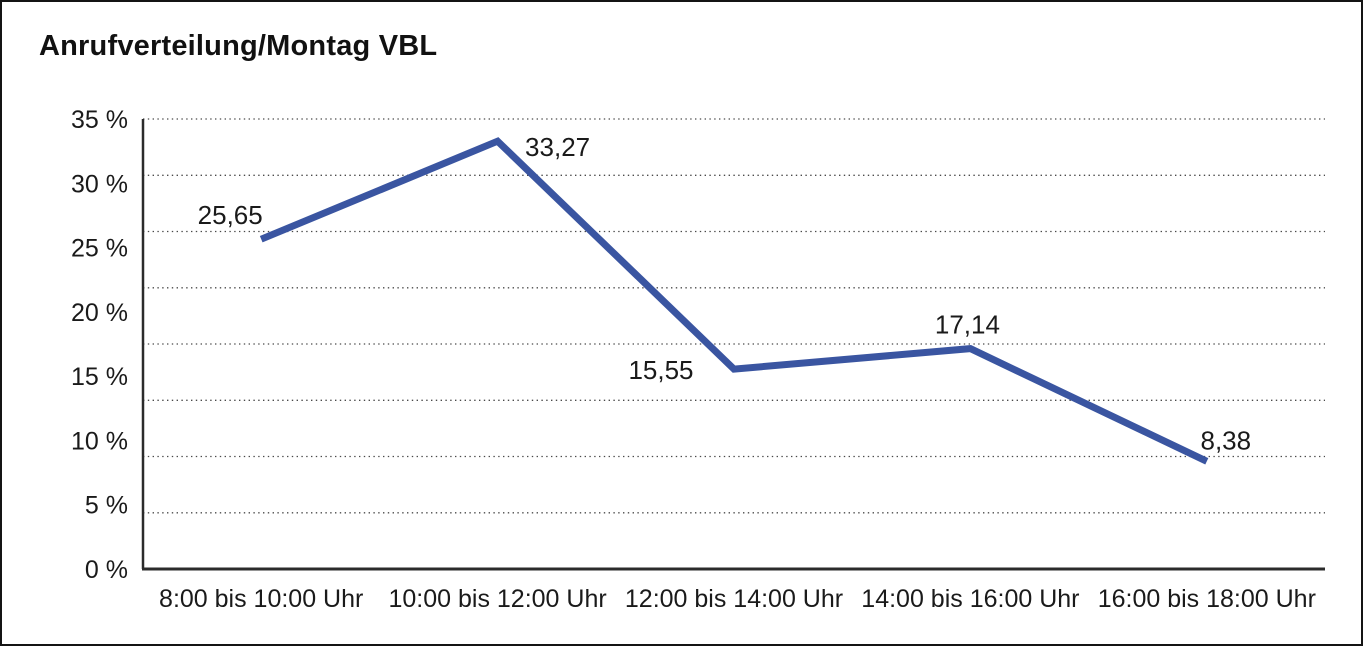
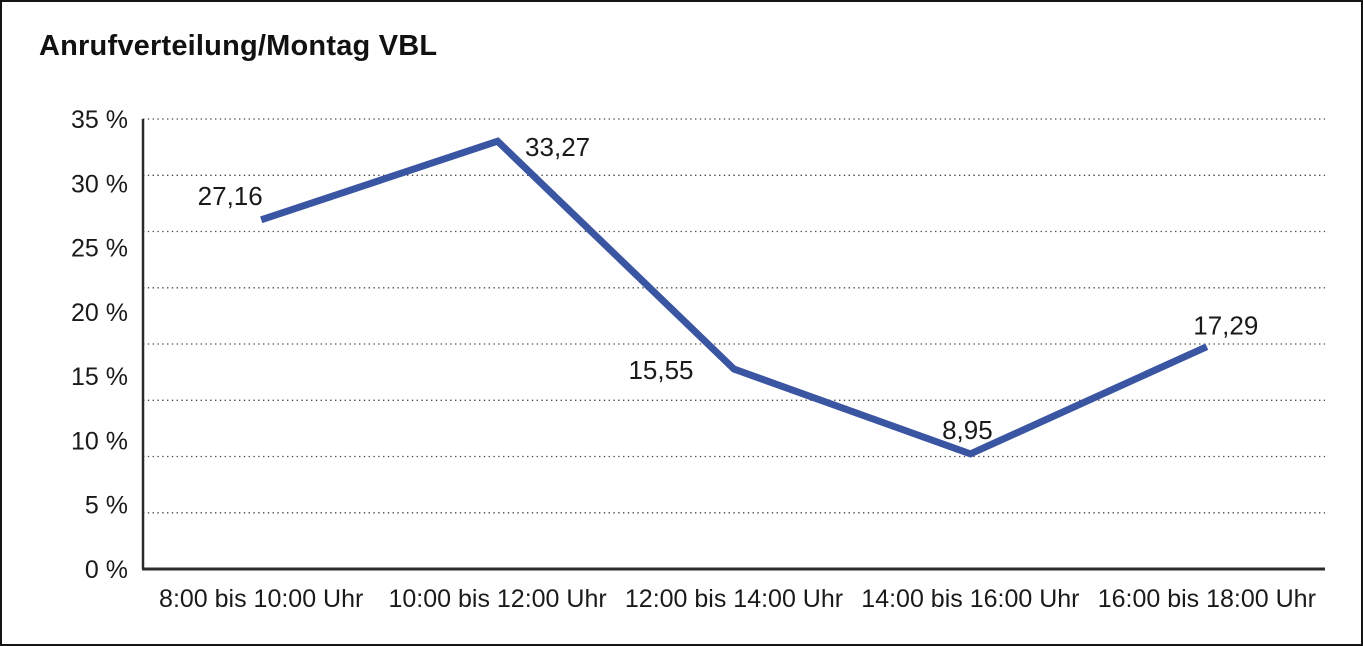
8:00 bis 10:00 Uhr: 25,65 -> 27,16
14:00 bis 16:00 Uhr: 17,14 -> 8,95
16:00 bis 18:00 Uhr: 8,38 -> 17,29
